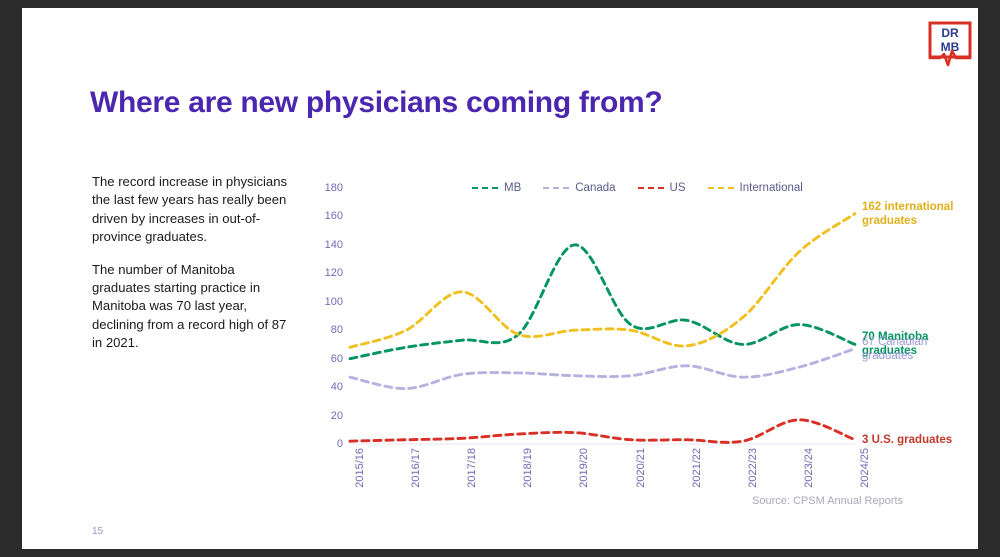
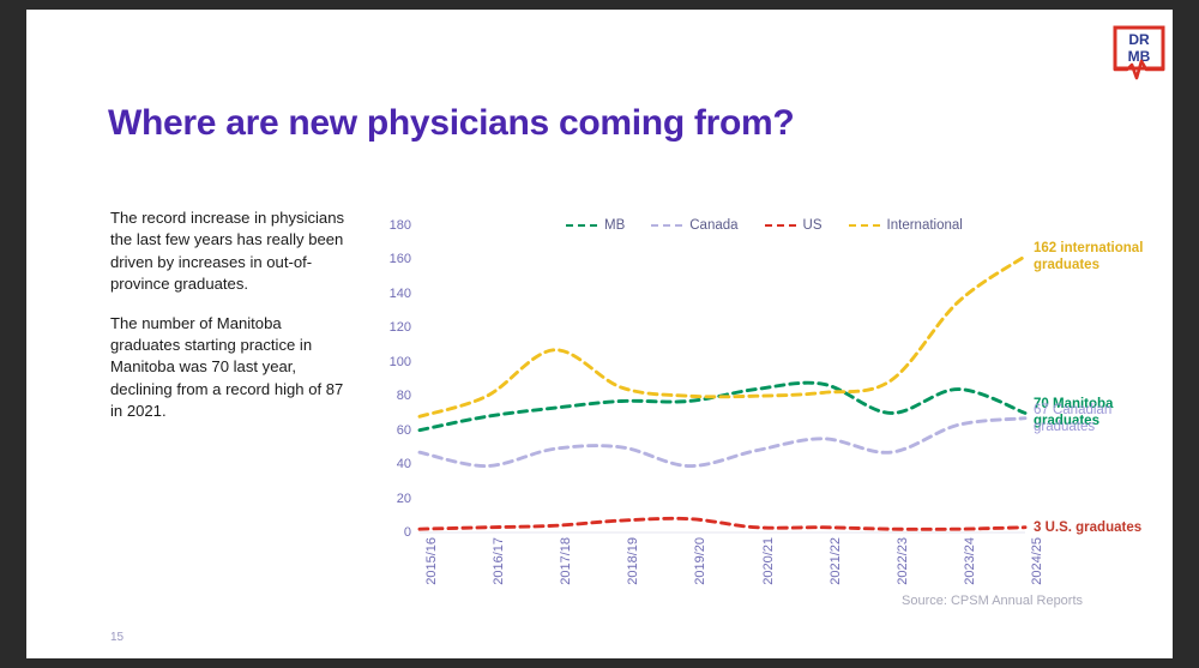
International/2018/19: 77 -> 85
MB/2019/20: 140 -> 77
Canada/2019/20: 48 -> 39
International/2021/22: 69 -> 82
Canada/2023/24: 54 -> 63
US/2023/24: 17 -> 2
